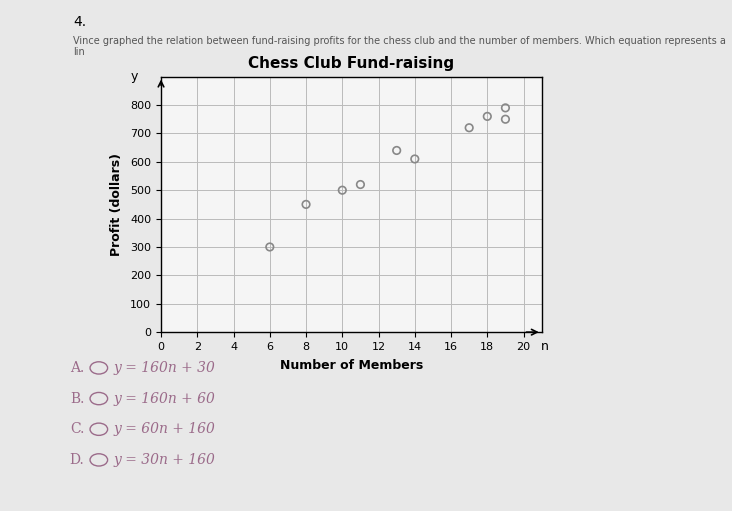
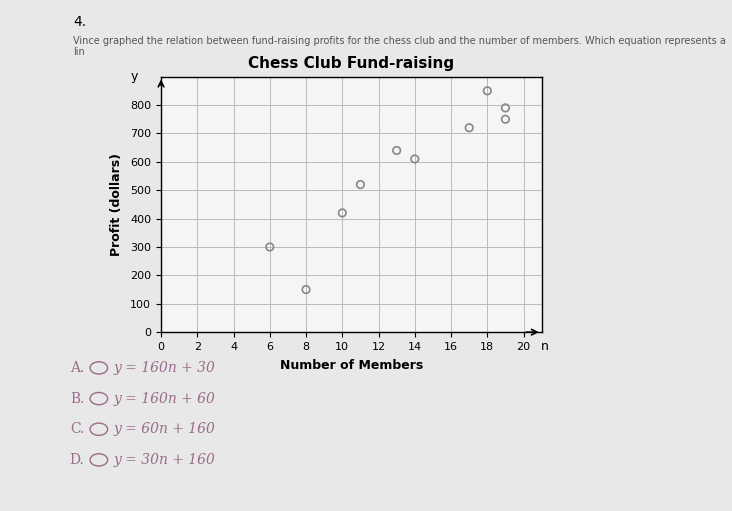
8: 450 -> 150
10: 500 -> 420
18: 760 -> 850
